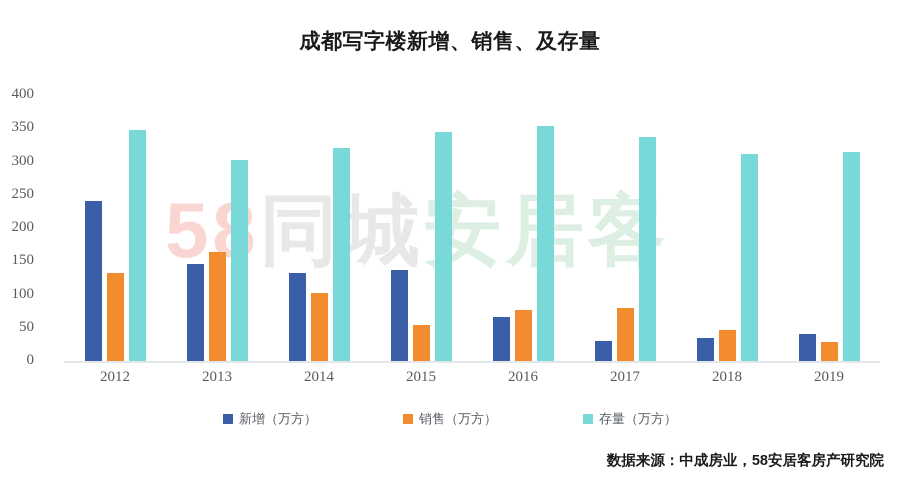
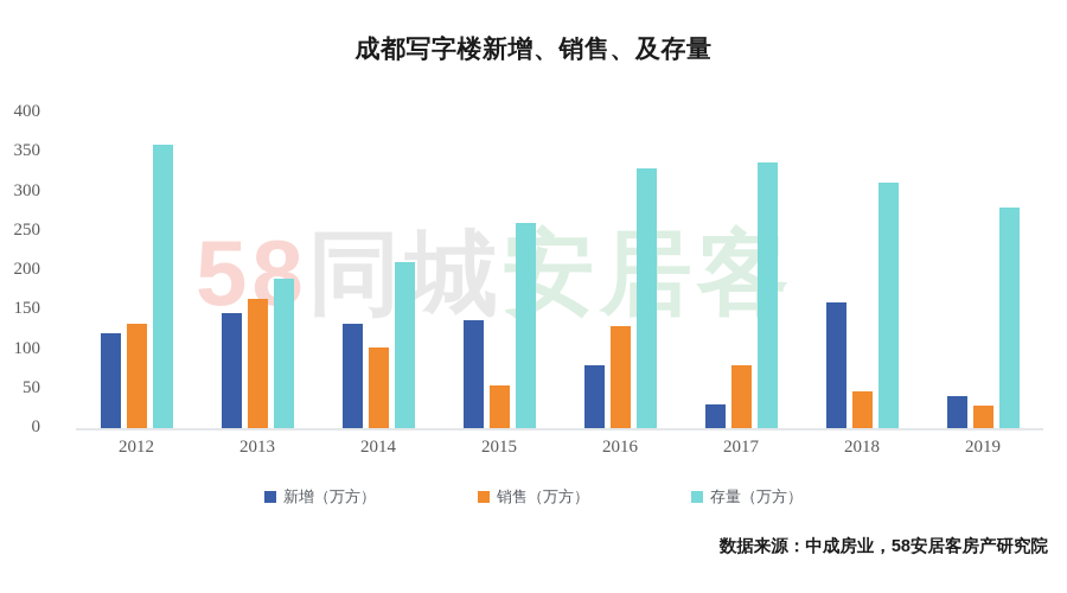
新增（万方）/2012: 240 -> 120
存量（万方）/2012: 350 -> 360
存量（万方）/2013: 300 -> 190
存量（万方）/2014: 320 -> 210
存量（万方）/2015: 340 -> 260
新增（万方）/2016: 70 -> 80
销售（万方）/2016: 80 -> 130
存量（万方）/2016: 350 -> 330
新增（万方）/2018: 30 -> 160
存量（万方）/2019: 320 -> 280
